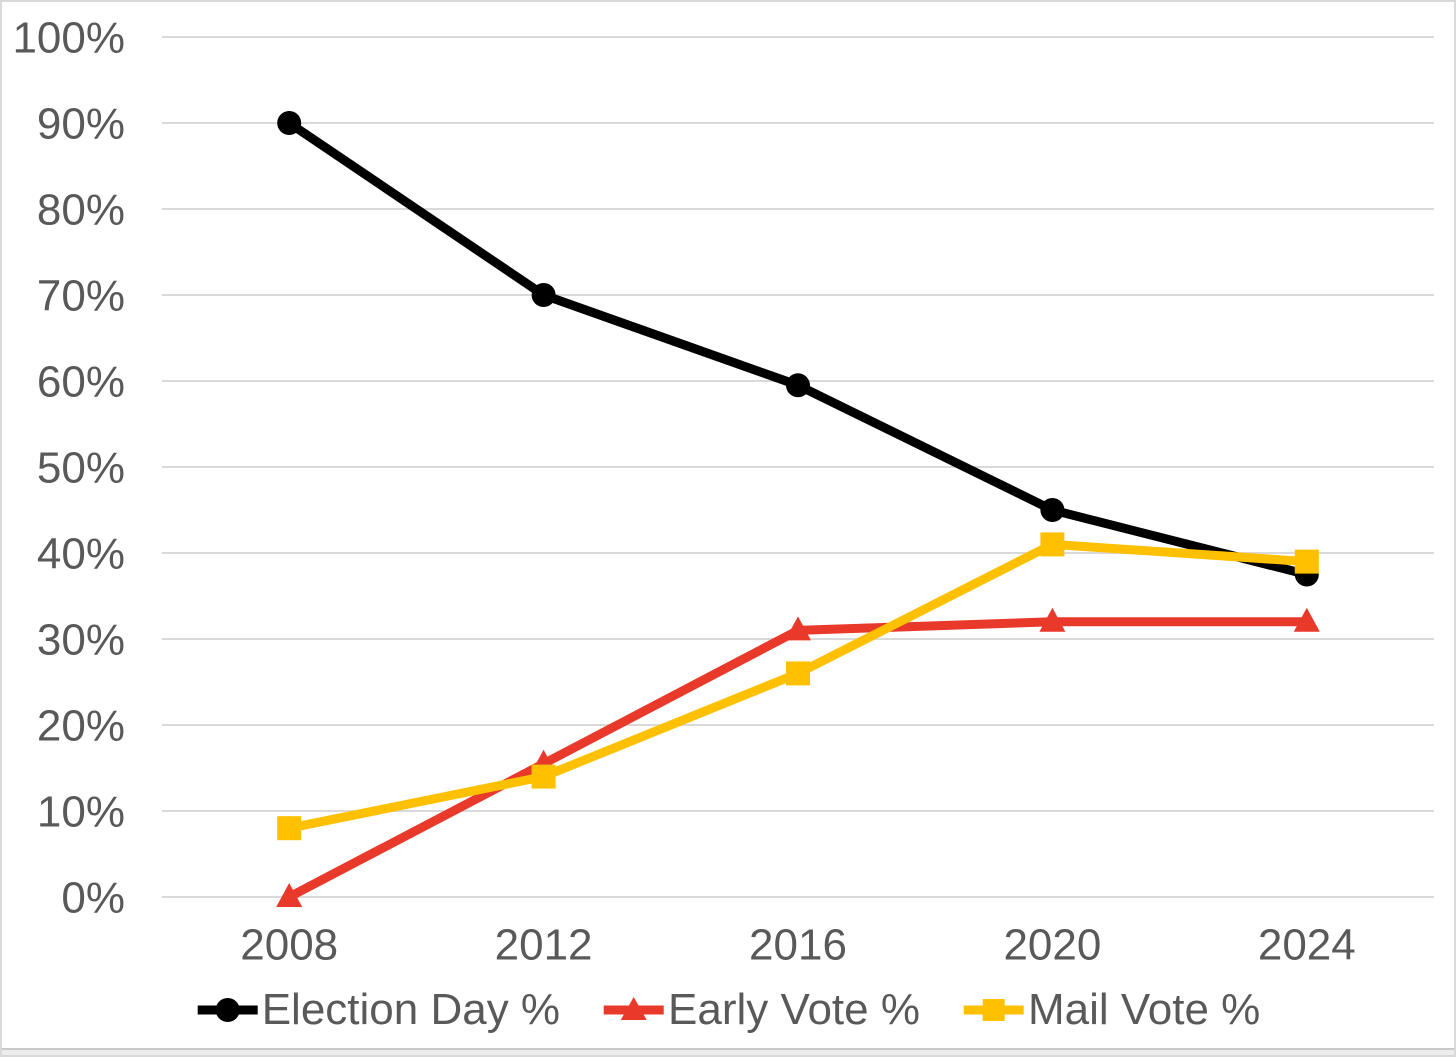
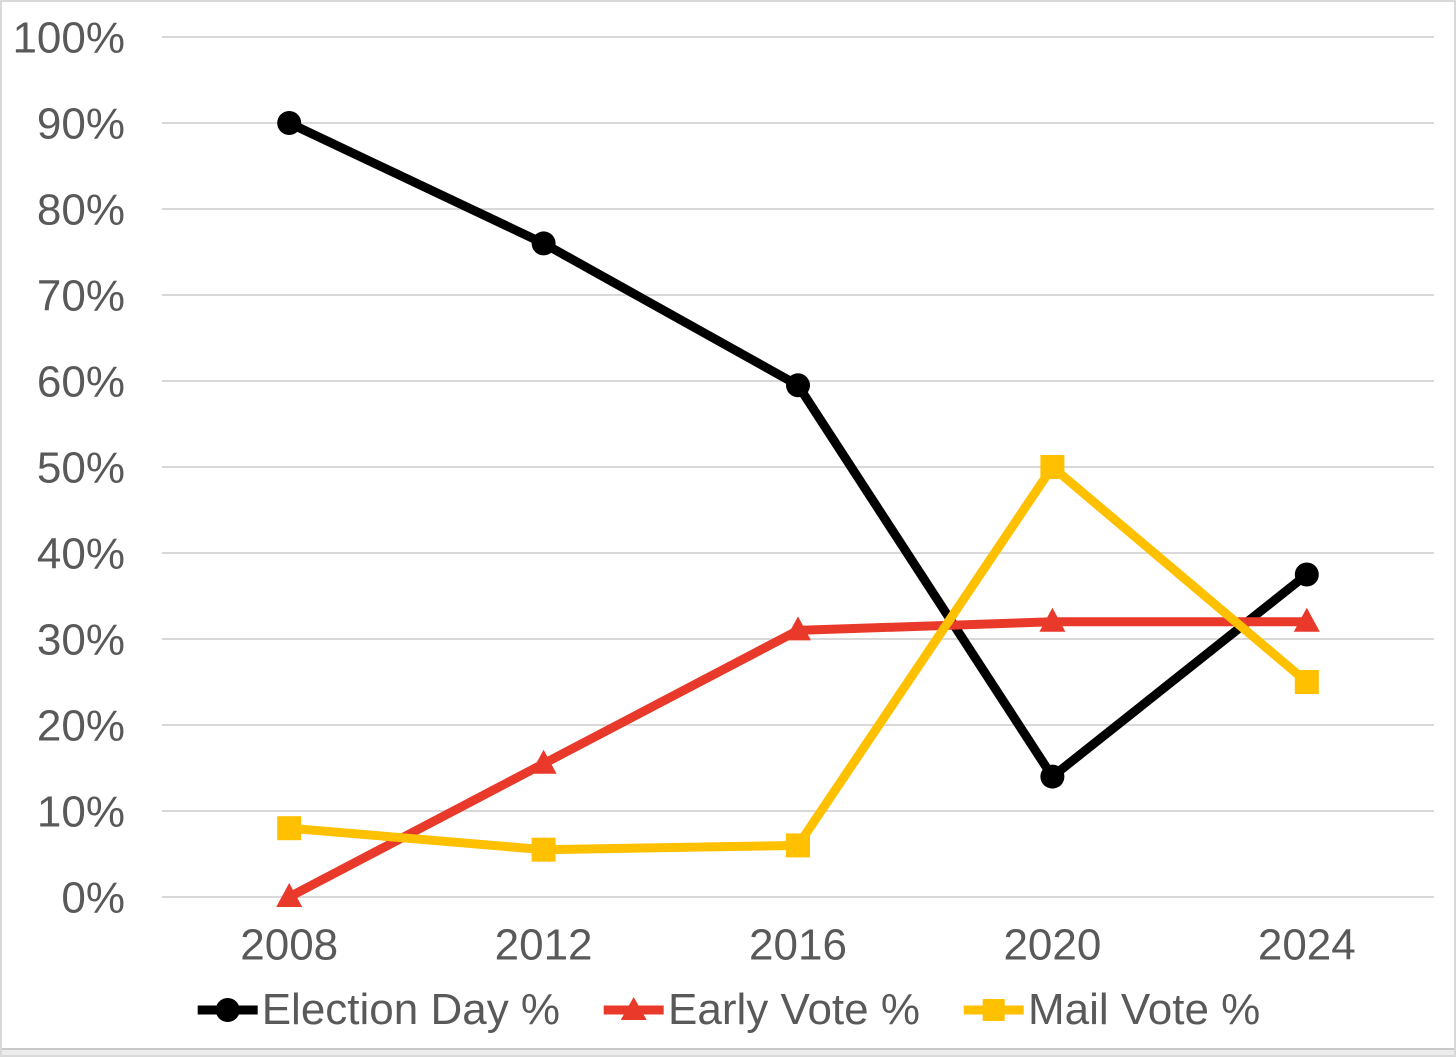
Election Day %/2012: 70% -> 76%
Mail Vote %/2012: 14% -> 6%
Mail Vote %/2016: 26% -> 6%
Election Day %/2020: 45% -> 14%
Mail Vote %/2020: 41% -> 50%
Mail Vote %/2024: 39% -> 25%
